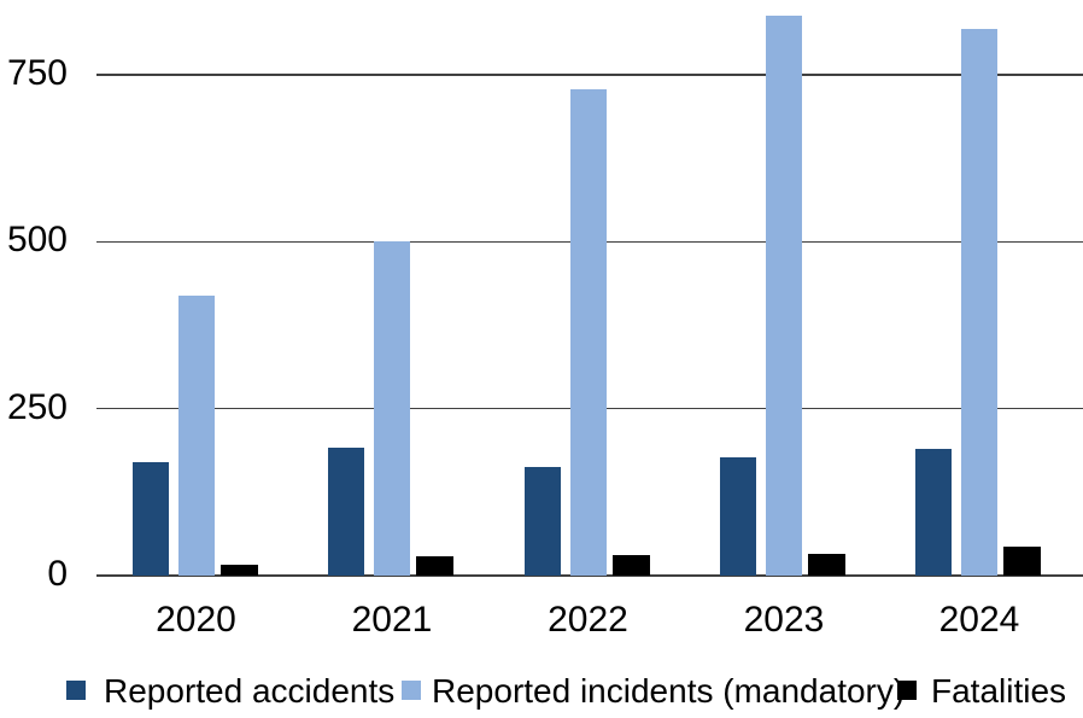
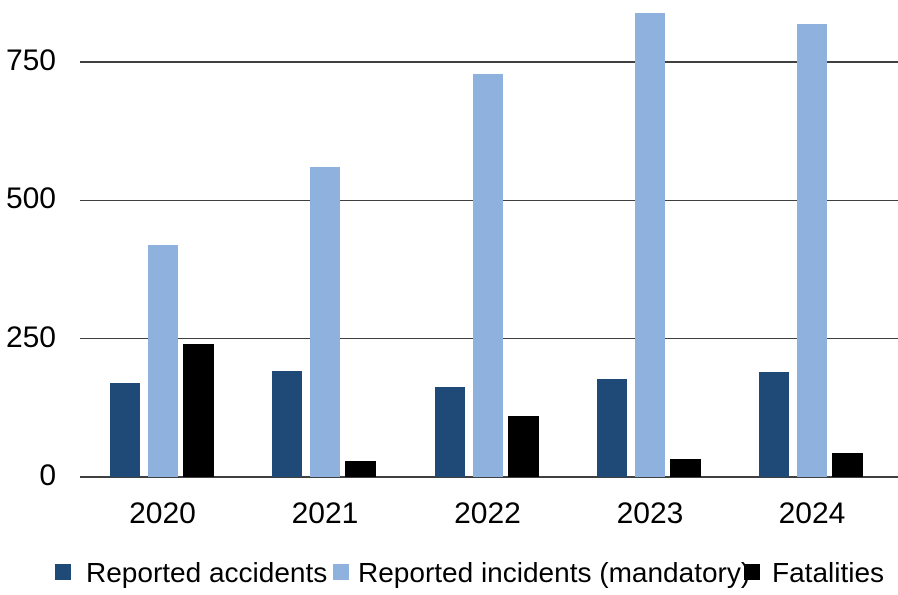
Fatalities/2020: 20 -> 240
Reported incidents (mandatory)/2021: 500 -> 560
Fatalities/2022: 30 -> 110
